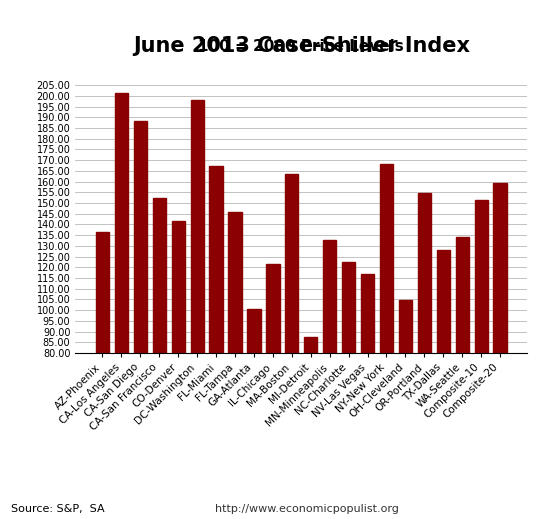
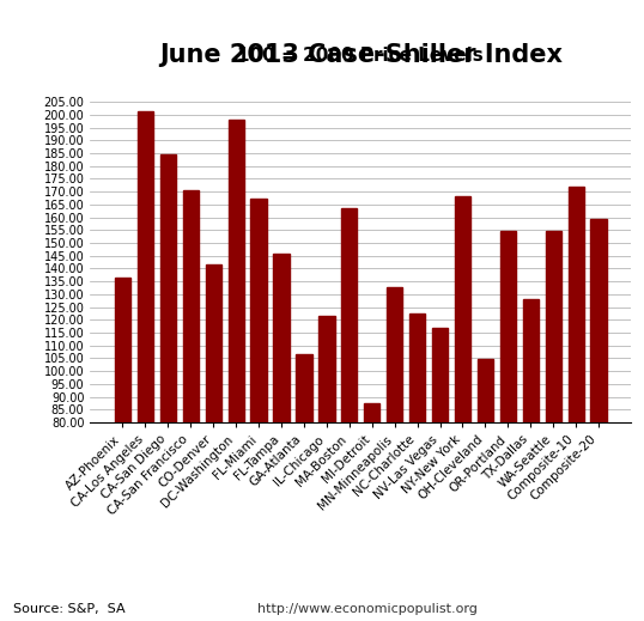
CA-San Diego: 188.5 -> 184.5
CA-San Francisco: 152.5 -> 170.5
GA-Atlanta: 100.5 -> 106.5
WA-Seattle: 134.0 -> 154.5
Composite-10: 151.5 -> 172.0
